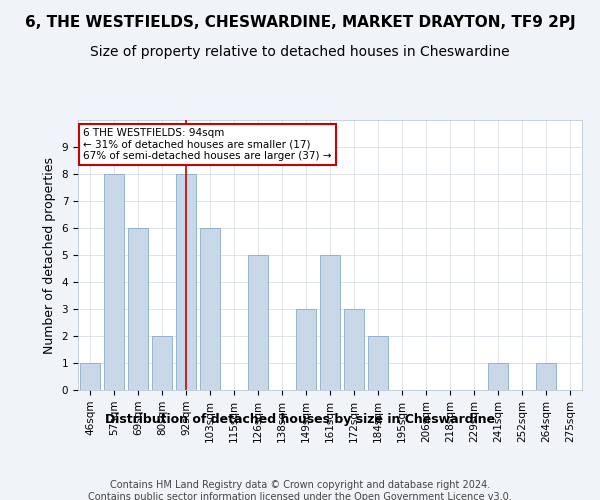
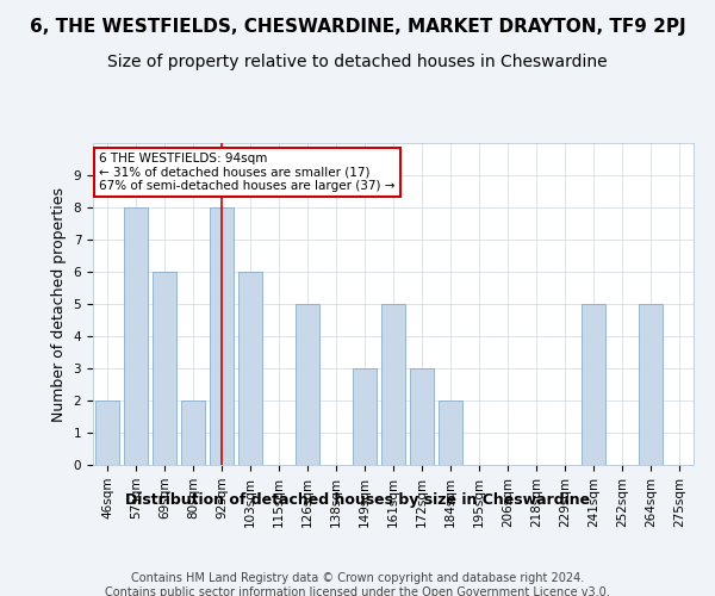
46sqm: 1 -> 2
241sqm: 1 -> 5
264sqm: 1 -> 5
